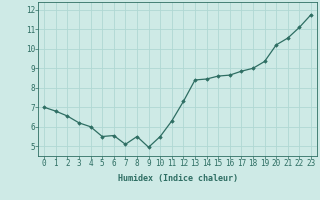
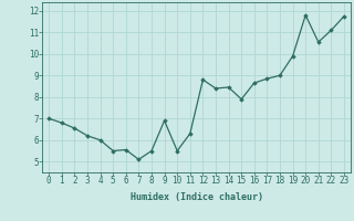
9: 5.0 -> 6.9
12: 7.3 -> 8.8
15: 8.6 -> 7.9
19: 9.3 -> 9.9
20: 10.2 -> 11.8
